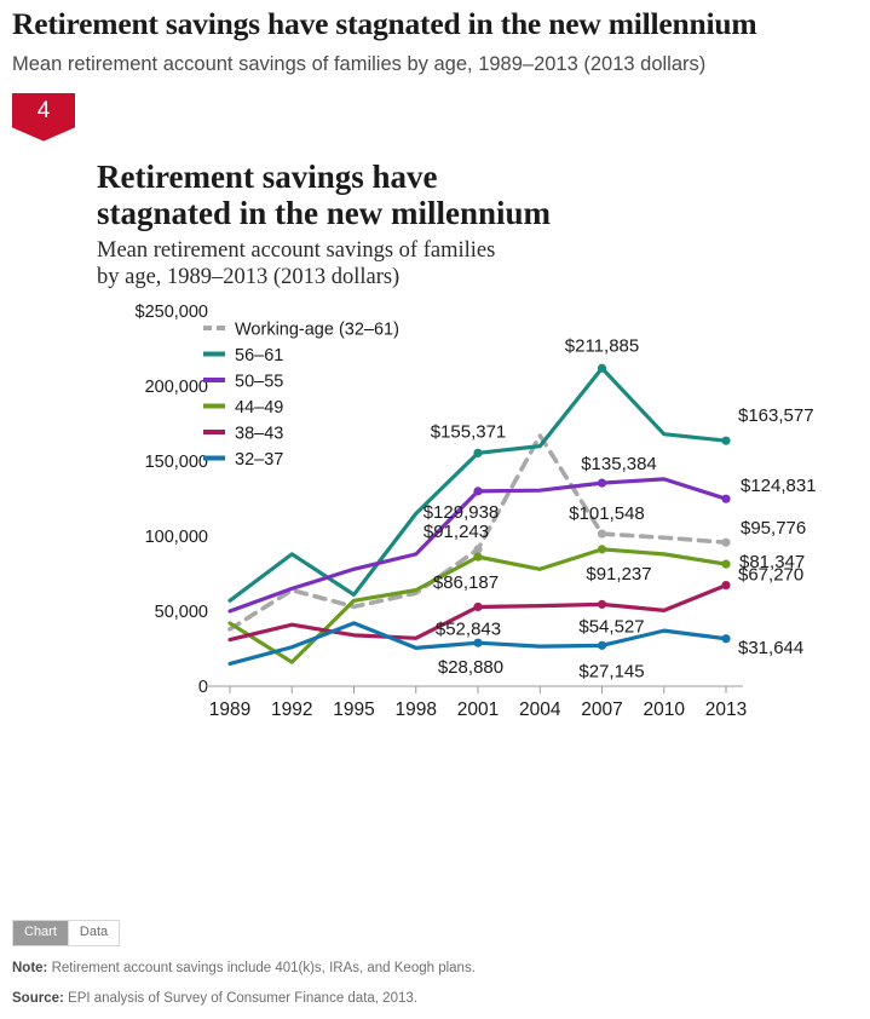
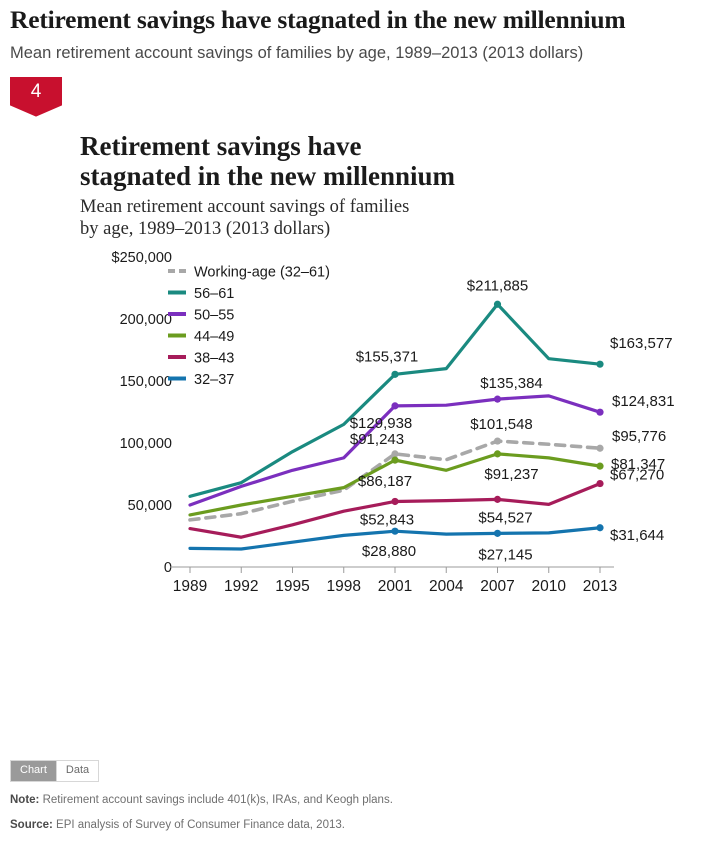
Working-age (32–61)/1992: $64000 -> $43000
56–61/1992: $88000 -> $68000
44–49/1992: $16000 -> $50000
38–43/1992: $41000 -> $24000
32–37/1992: $26000 -> $14000
56–61/1995: $61000 -> $93000
32–37/1995: $42000 -> $20000
38–43/1998: $32000 -> $45000
Working-age (32–61)/2004: $167000 -> $86000
32–37/2010: $37000 -> $28000
